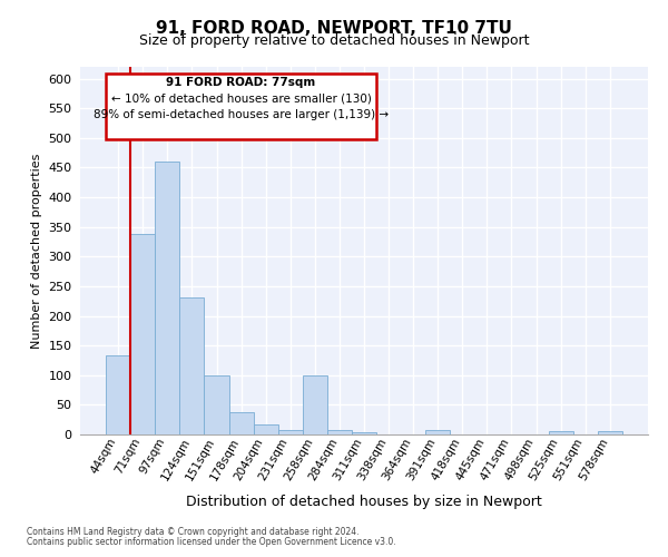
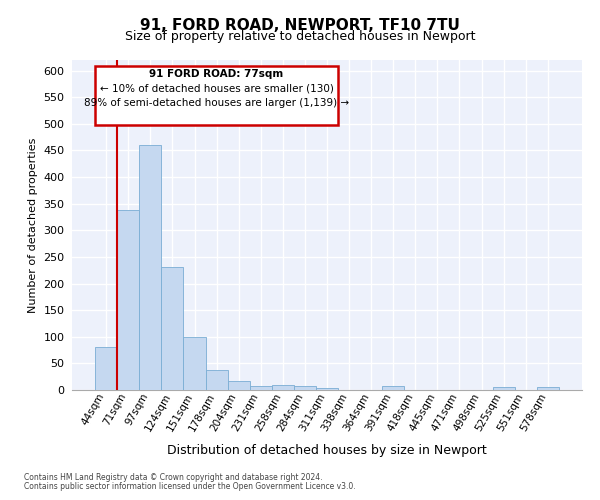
44sqm: 134 -> 80
258sqm: 100 -> 9
